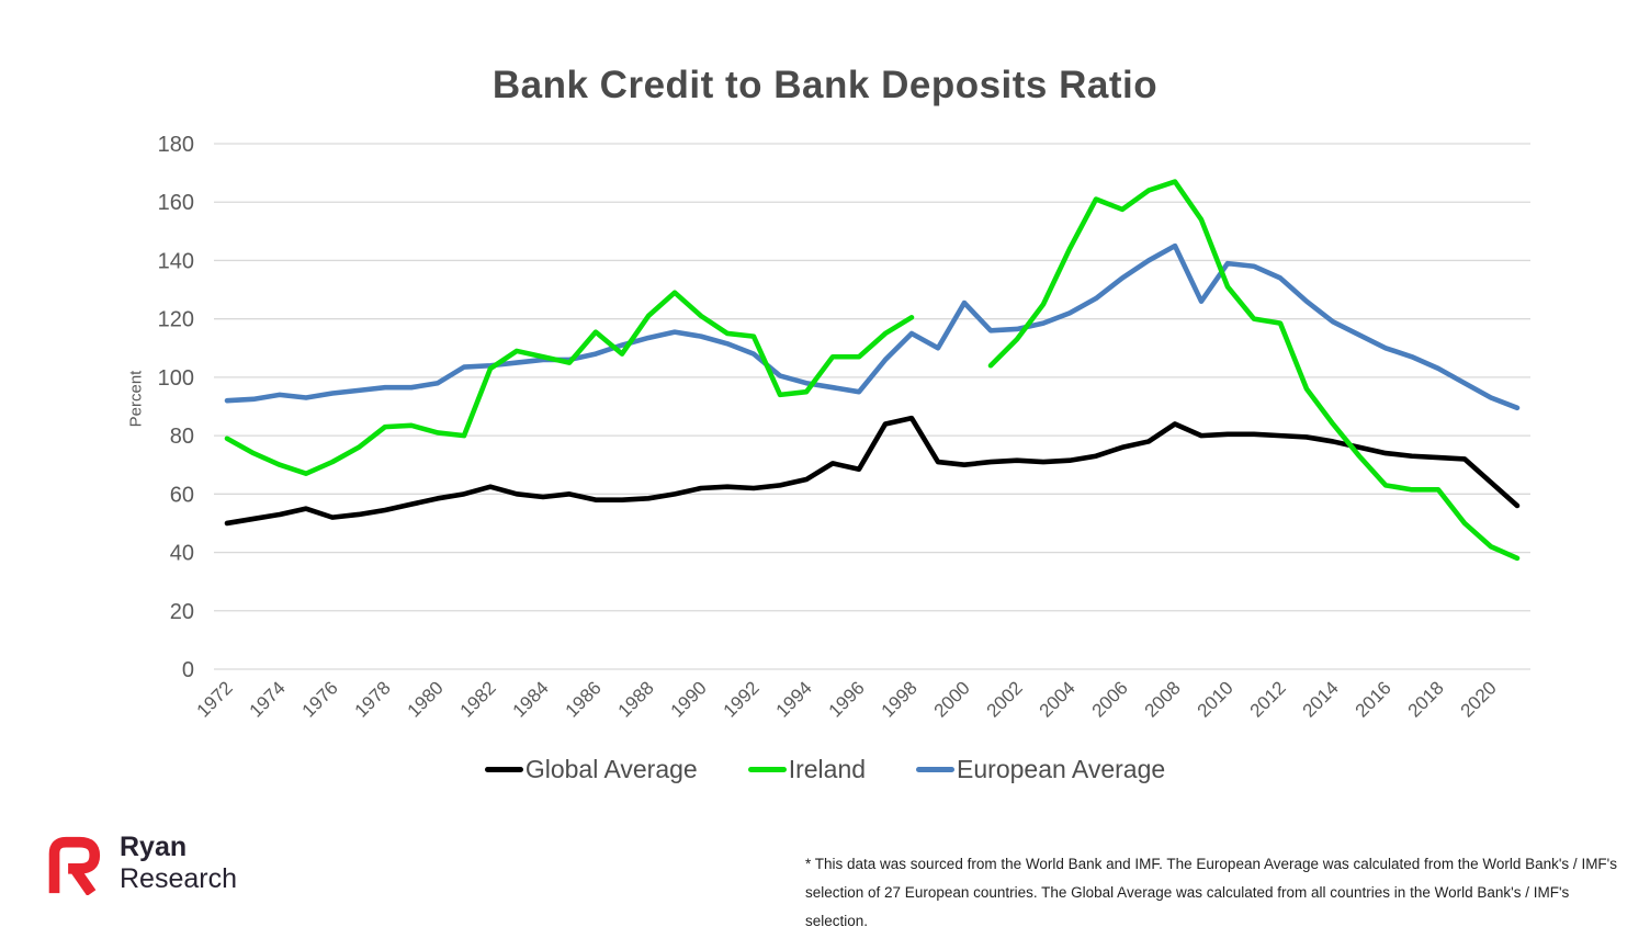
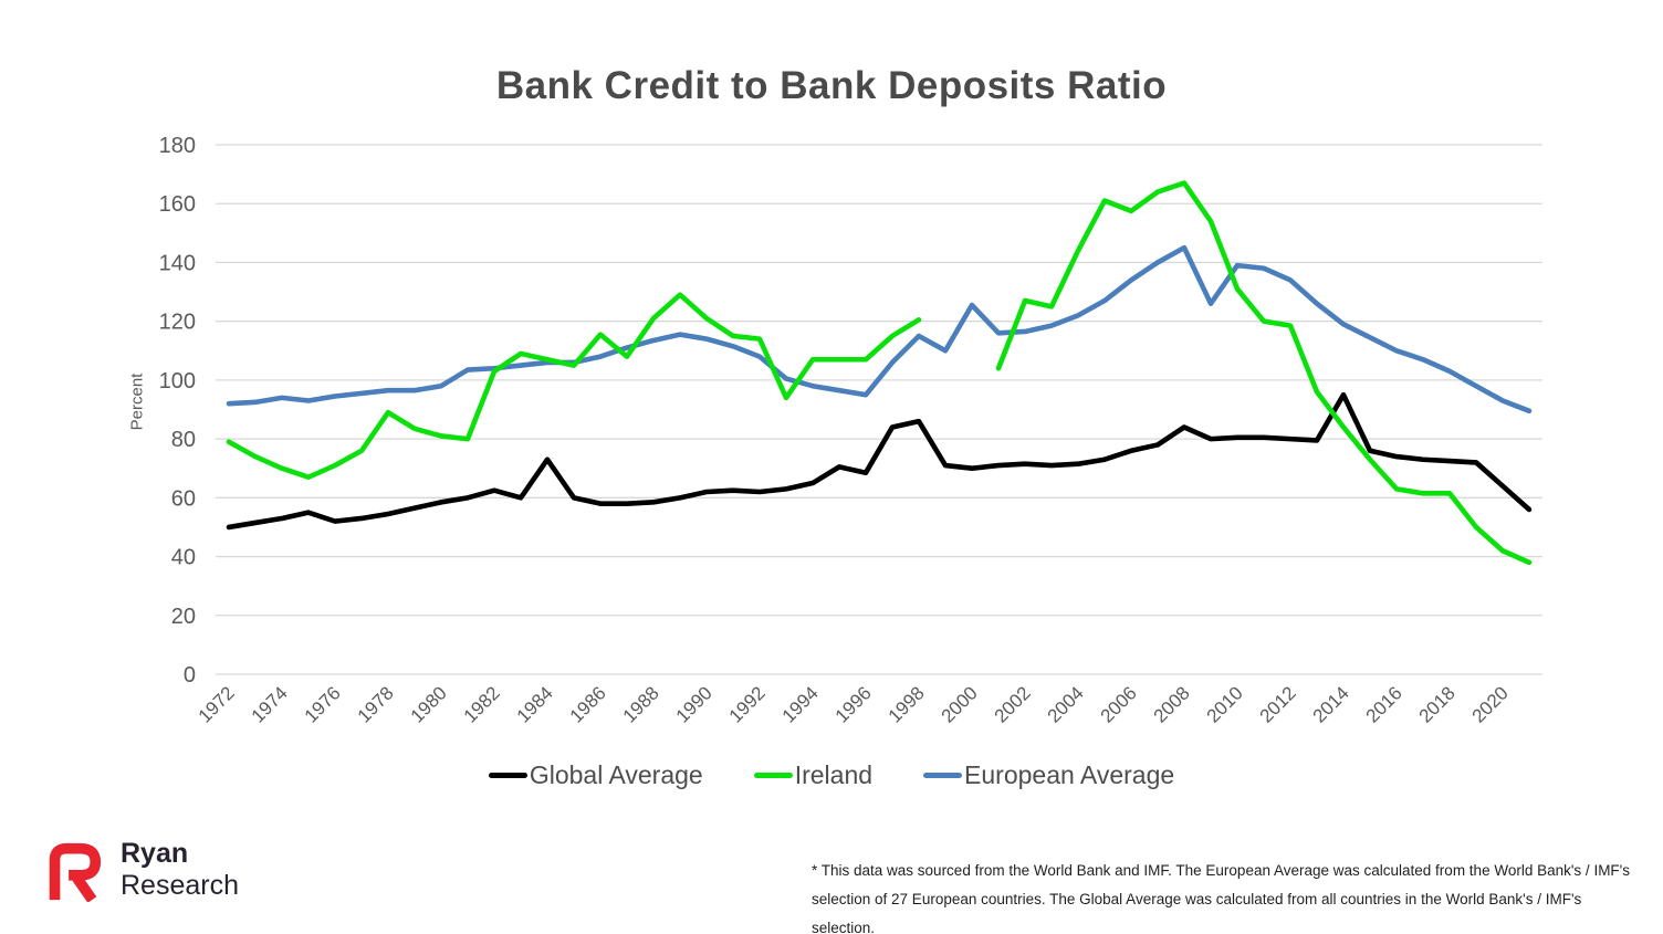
Ireland/1978: 83 -> 89
Global Average/1984: 59 -> 73
Ireland/1994: 95 -> 107
Ireland/2002: 113 -> 127
Global Average/2014: 78 -> 95
